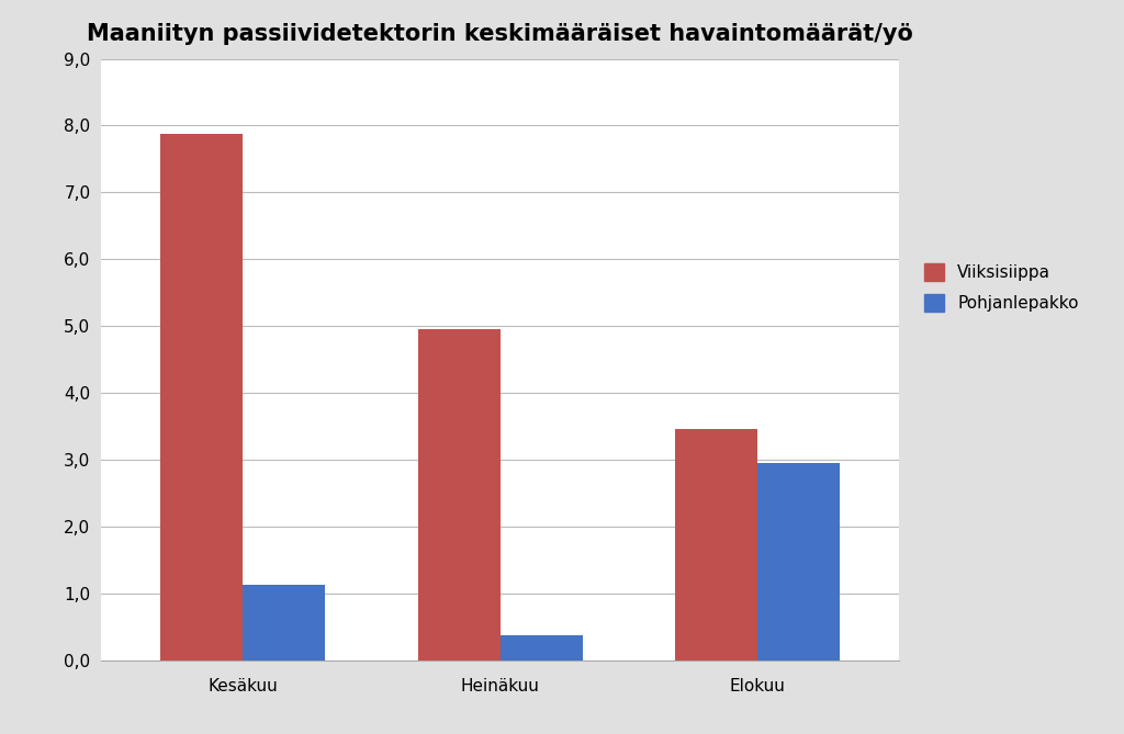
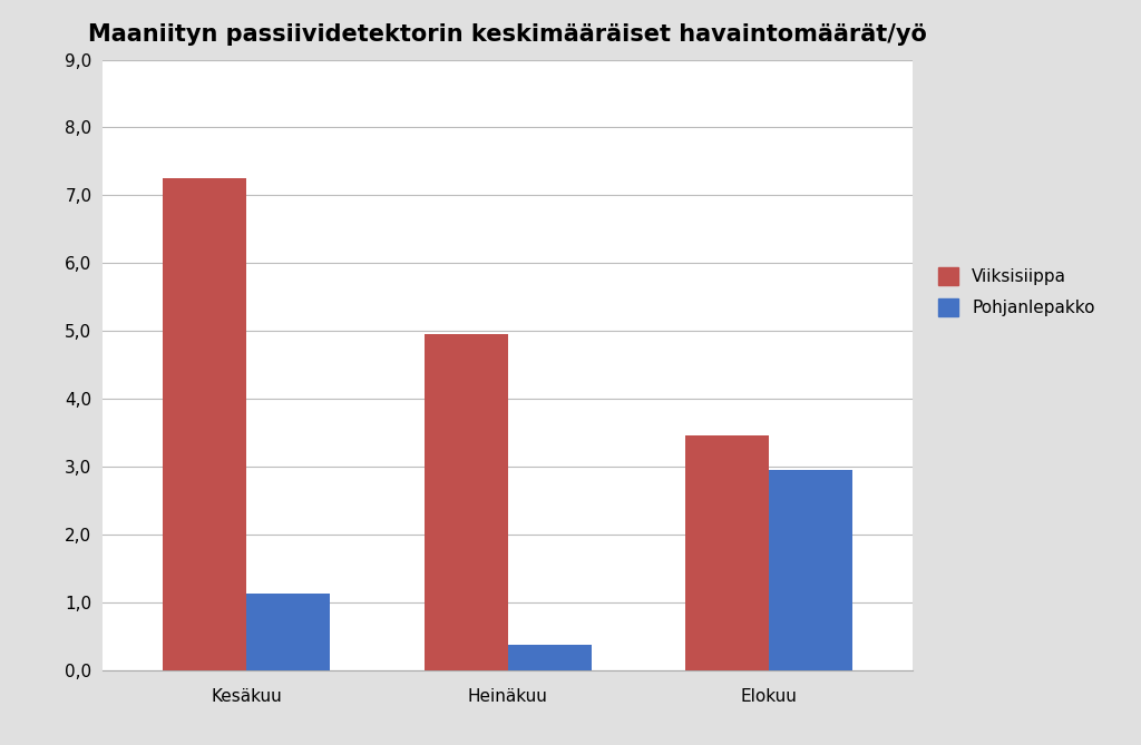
Viiksisiippa/Kesäkuu: 7,87 -> 7,26
